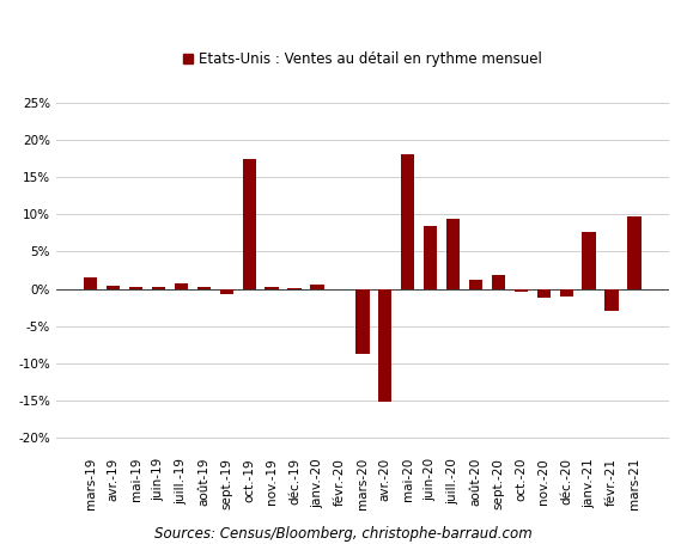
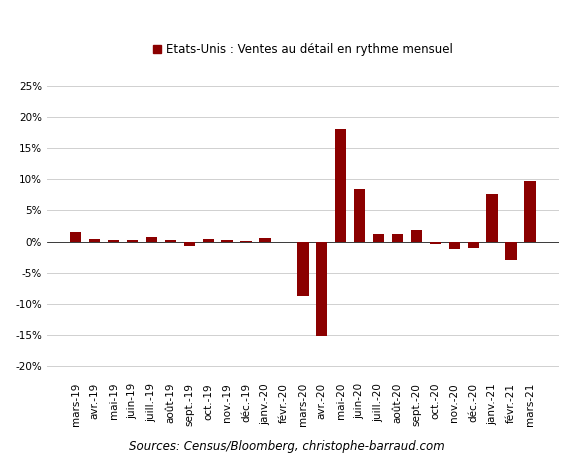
oct.-19: 17.4% -> 0.4%
juill.-20: 9.4% -> 1.2%
